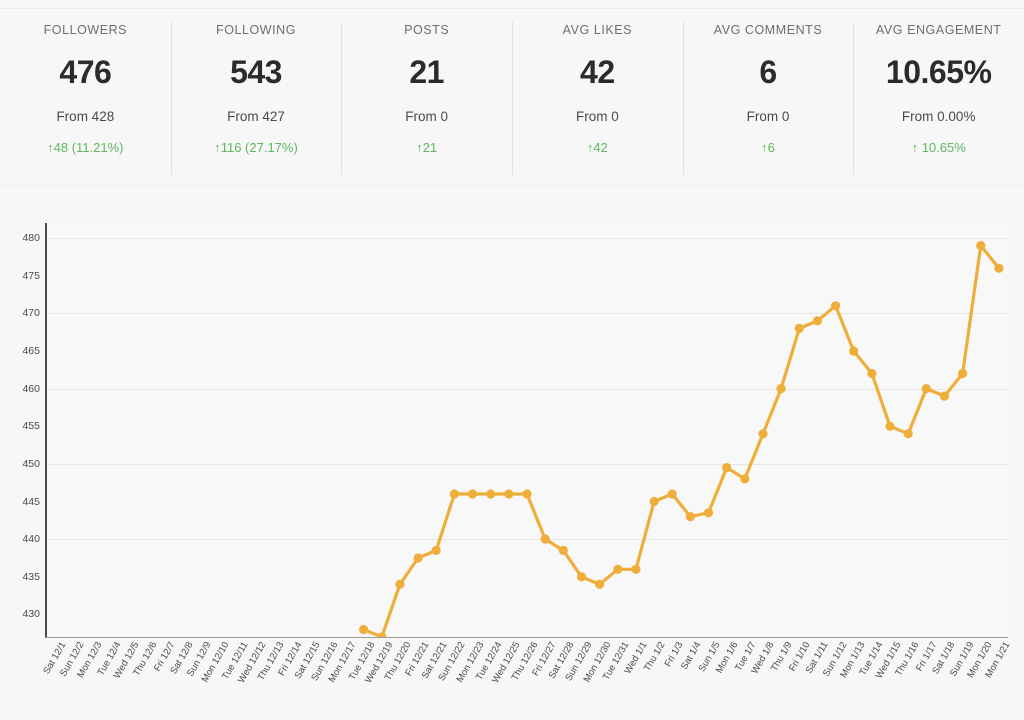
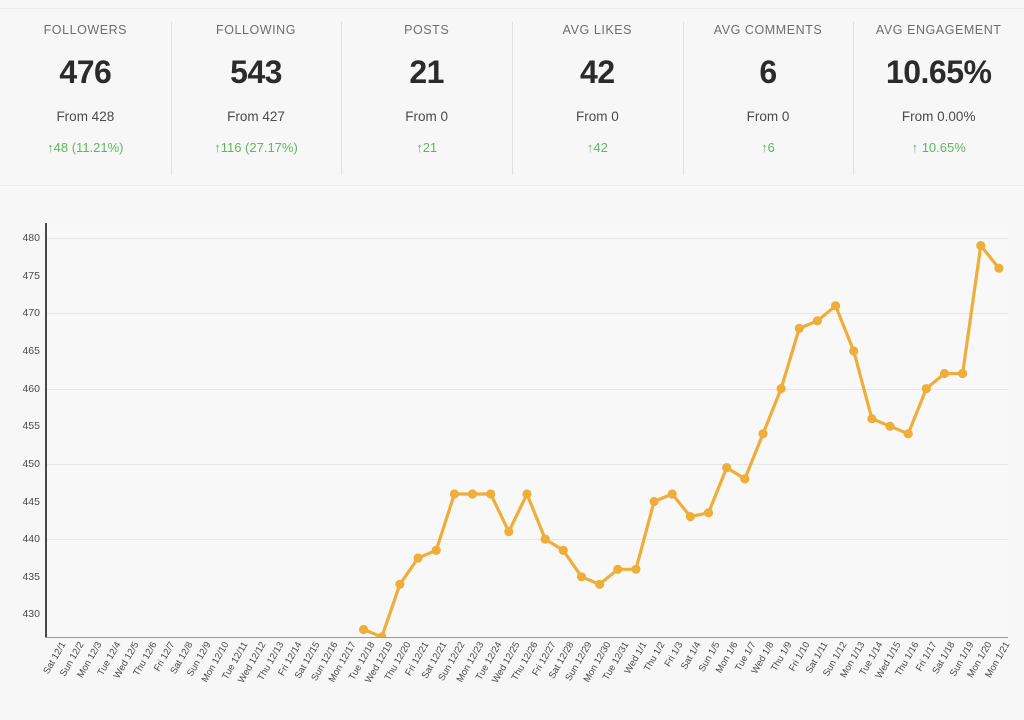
Wed 12/25: 446 -> 441
Tue 1/14: 462 -> 456
Sat 1/18: 459 -> 462
